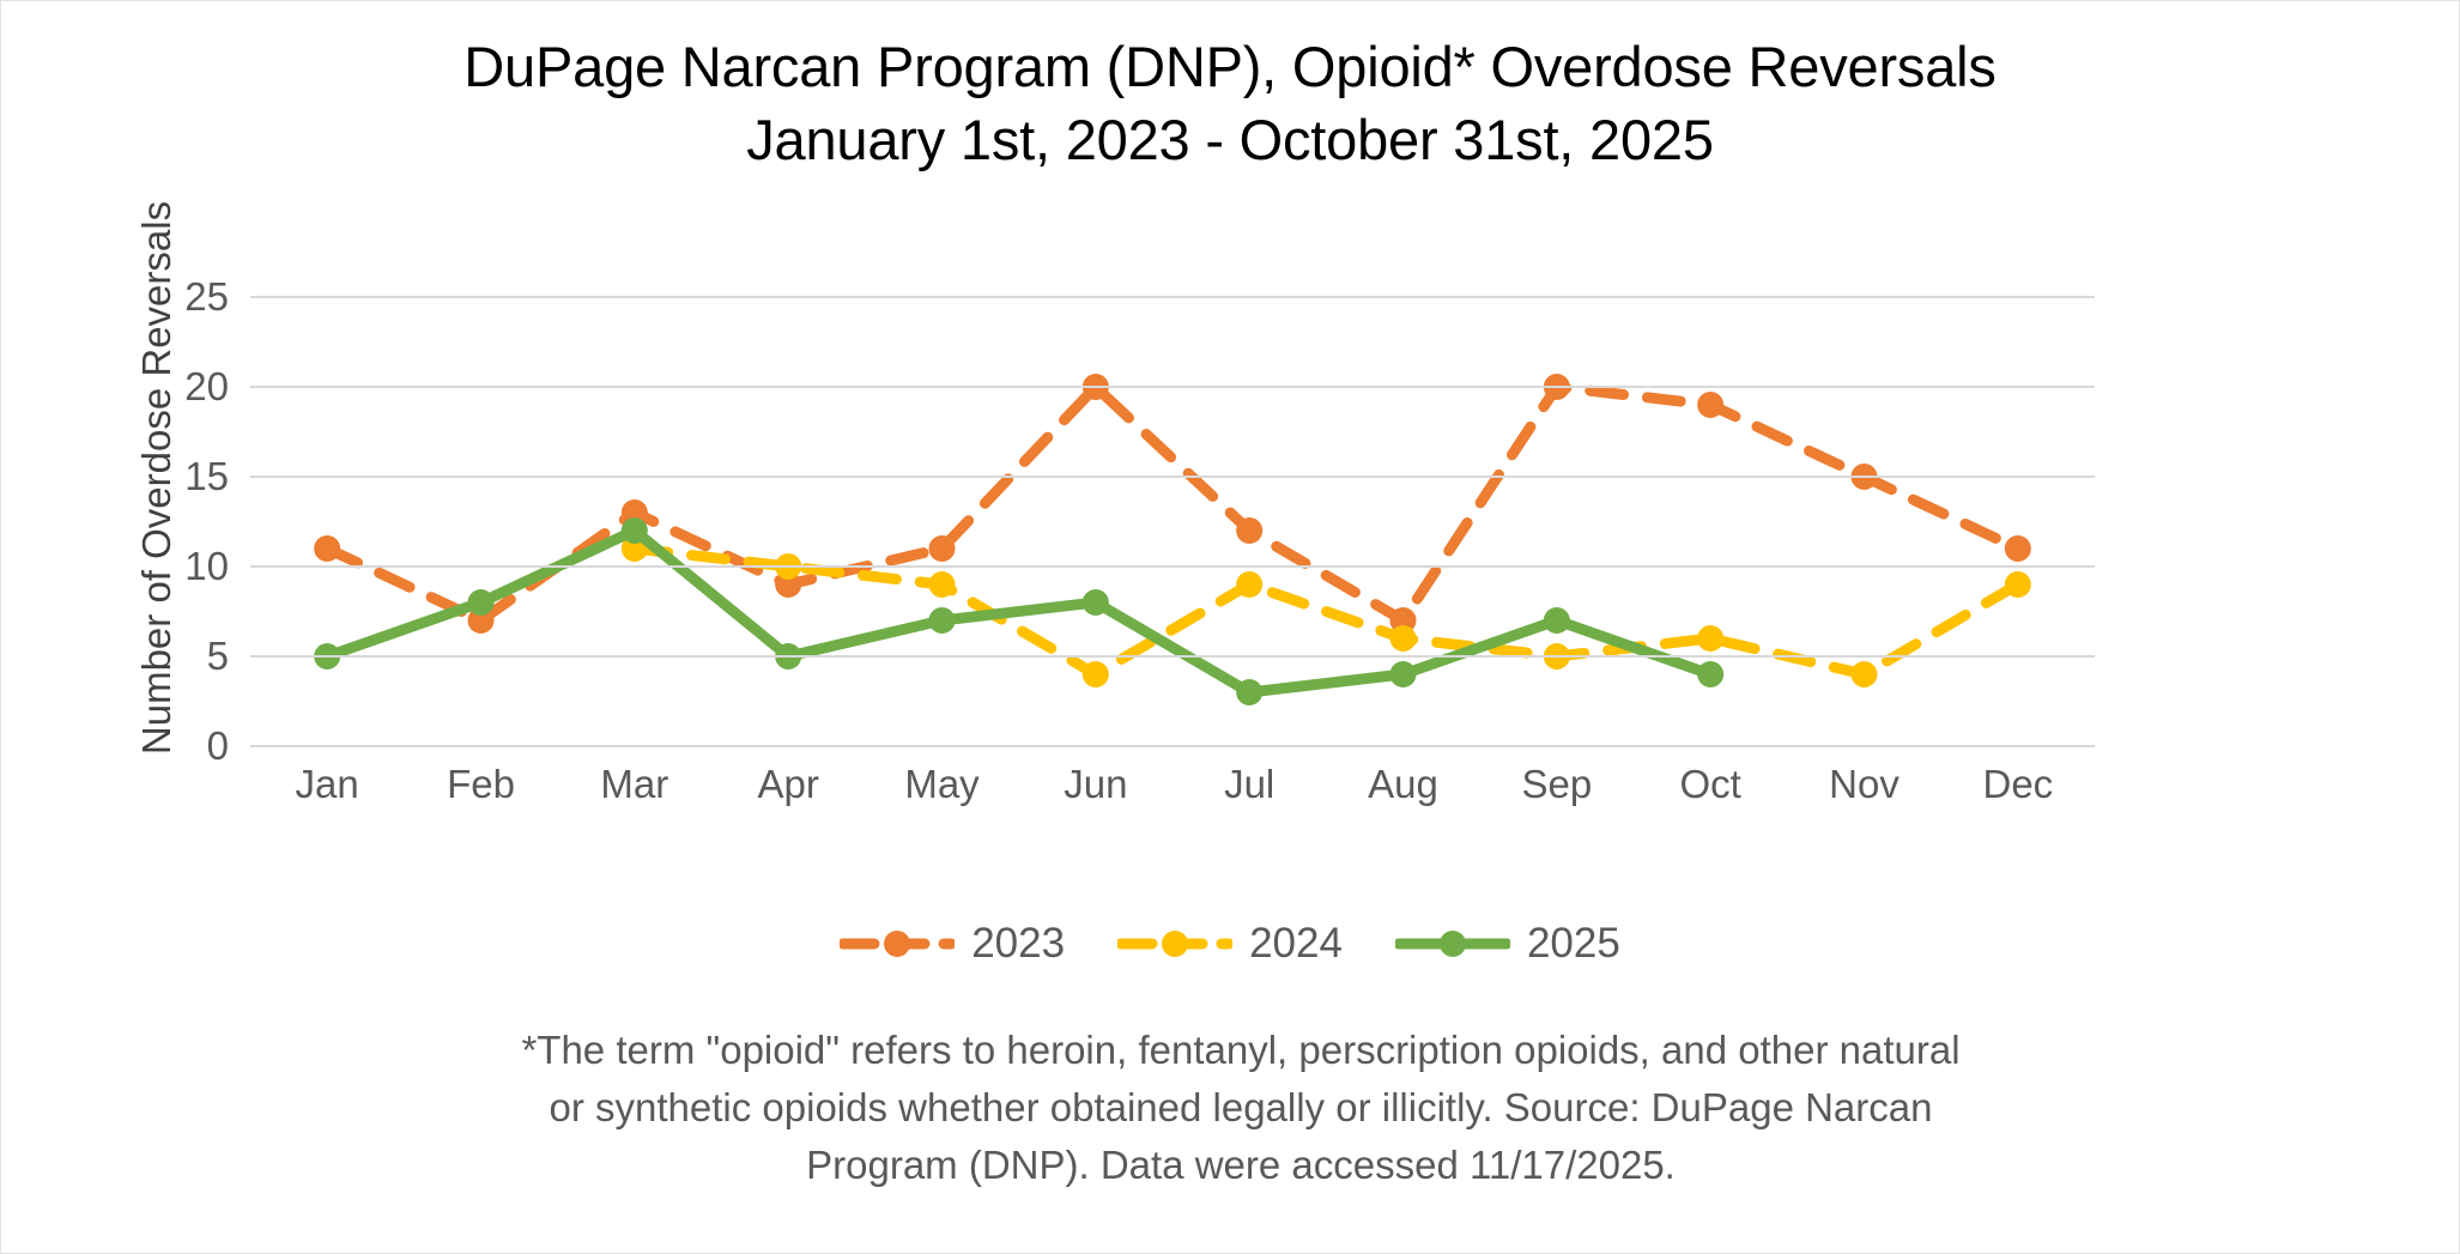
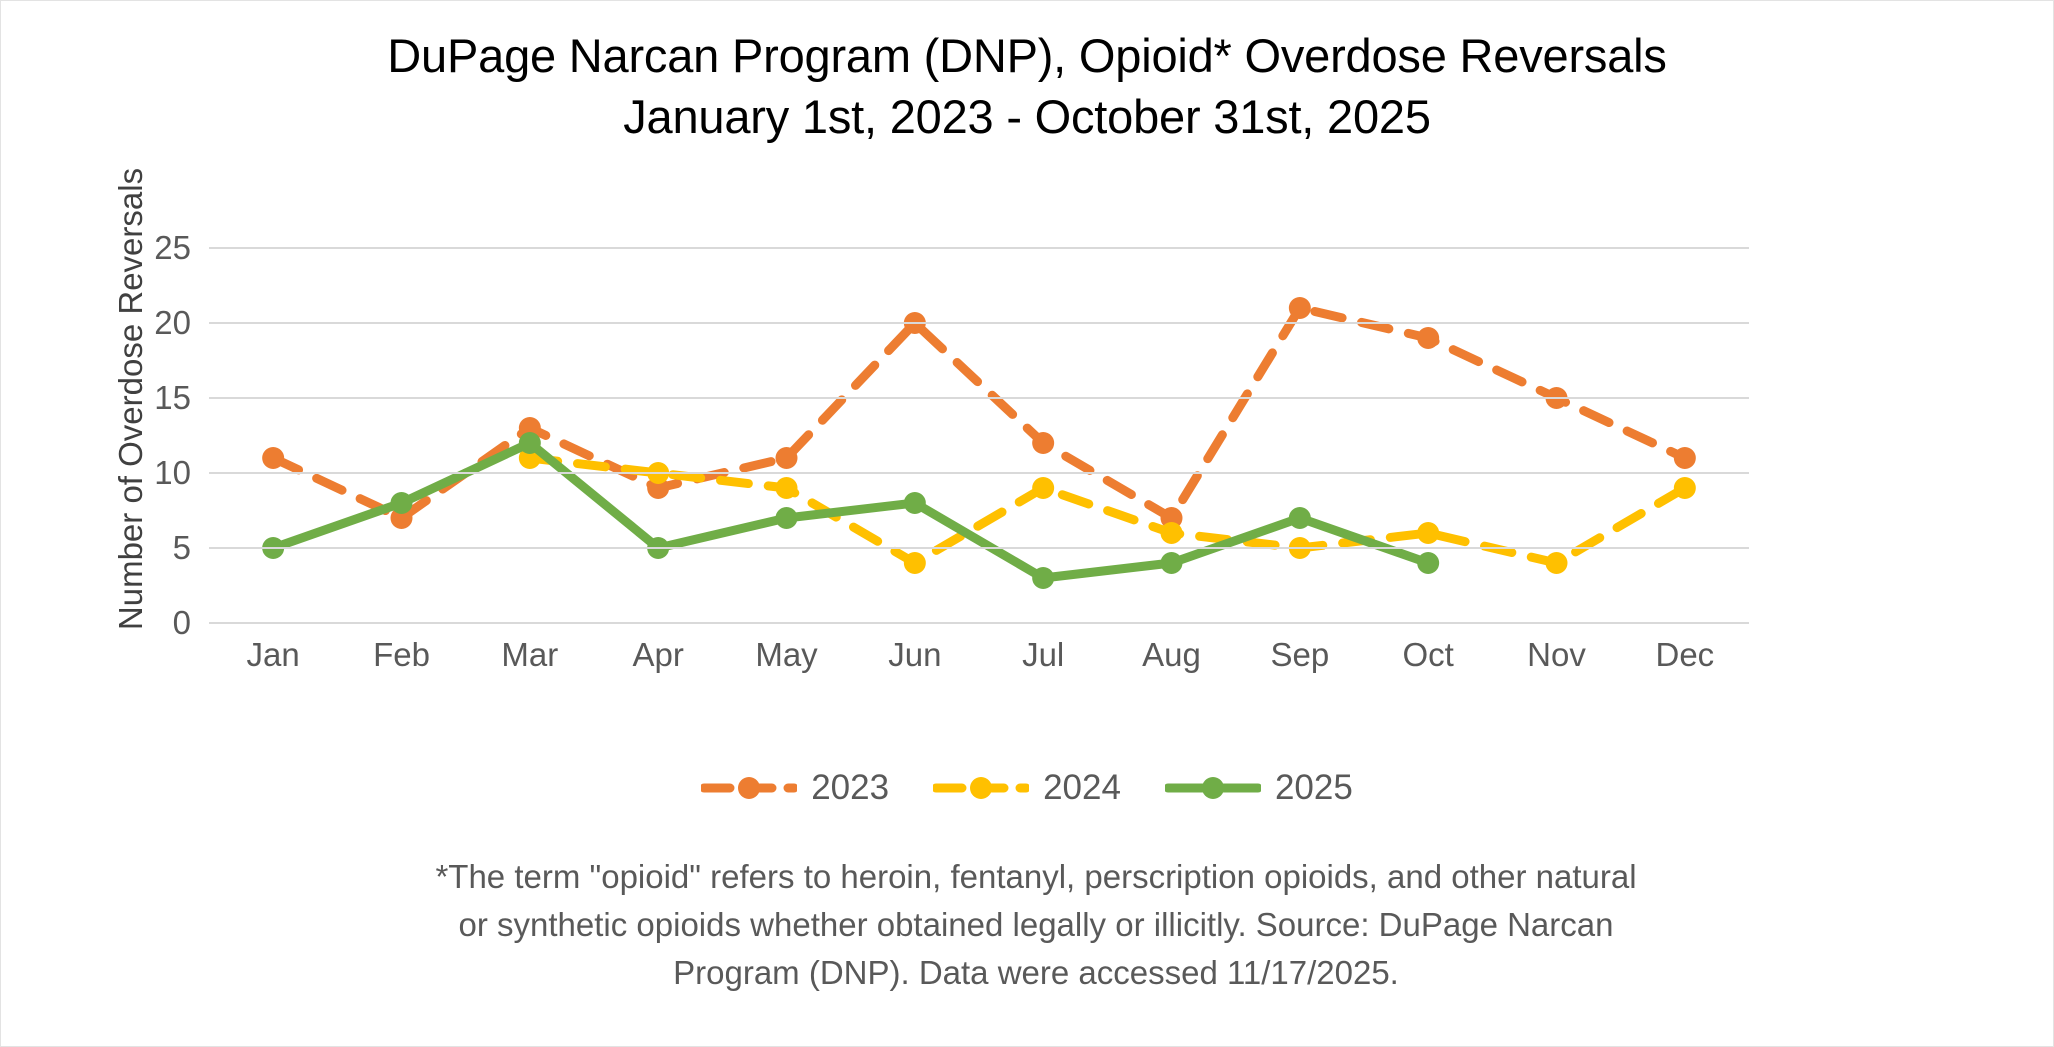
2023/Sep: 20 -> 21
